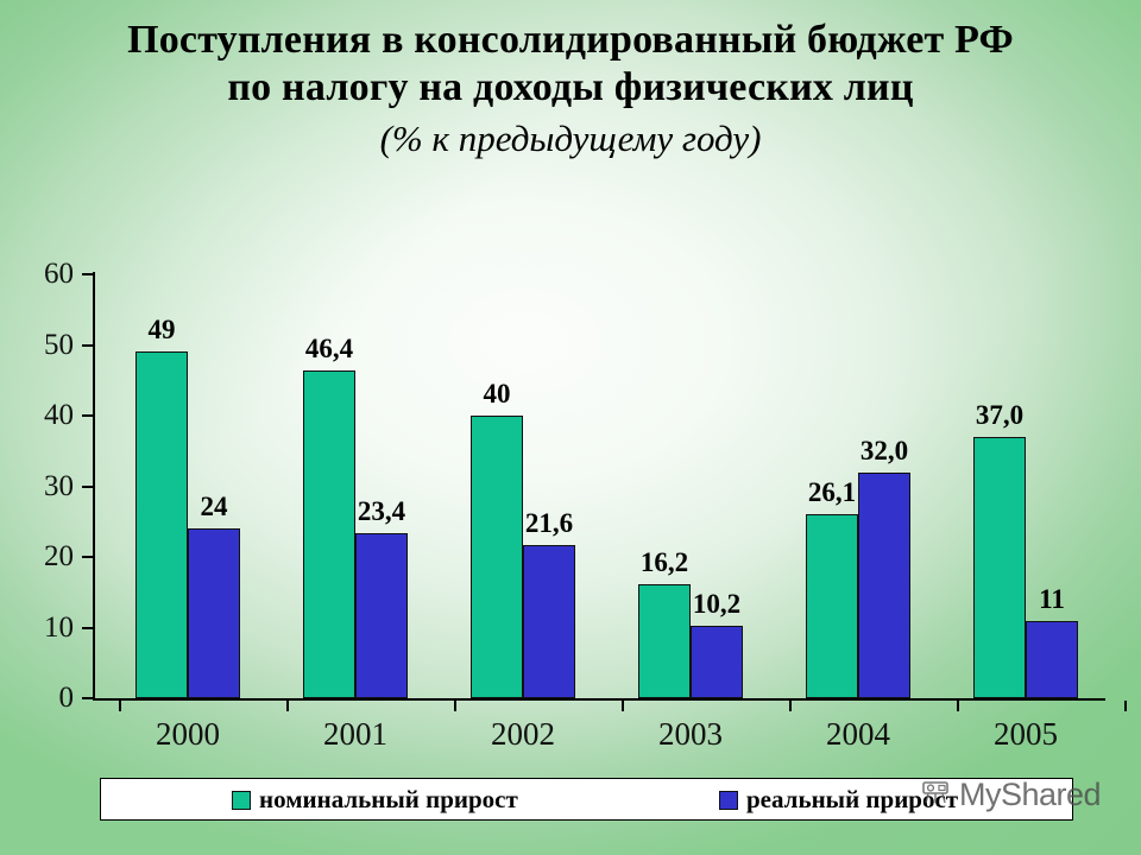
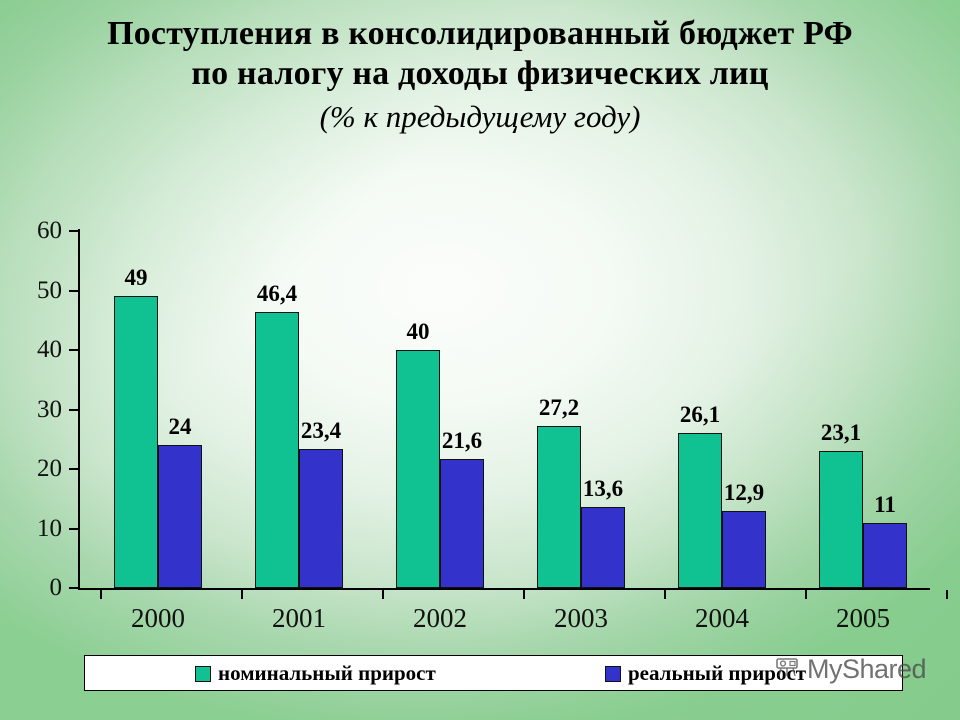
номинальный прирост/2003: 16,2 -> 27,2
реальный прирост/2003: 10,2 -> 13,6
реальный прирост/2004: 32,0 -> 12,9
номинальный прирост/2005: 37,0 -> 23,1
